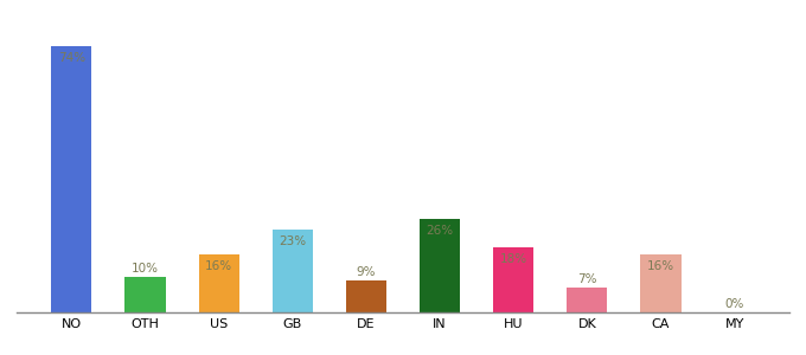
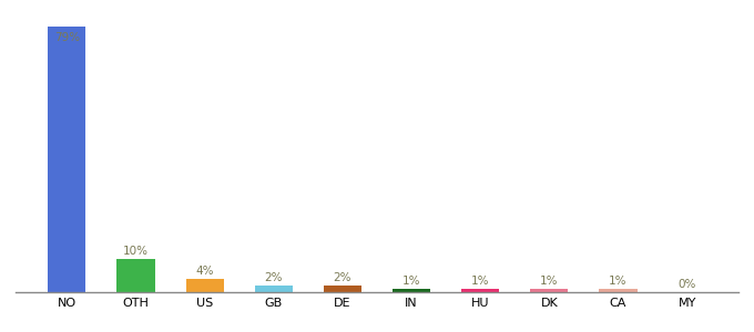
NO: 74% -> 79%
US: 16% -> 4%
GB: 23% -> 2%
DE: 9% -> 2%
IN: 26% -> 1%
HU: 18% -> 1%
DK: 7% -> 1%
CA: 16% -> 1%
